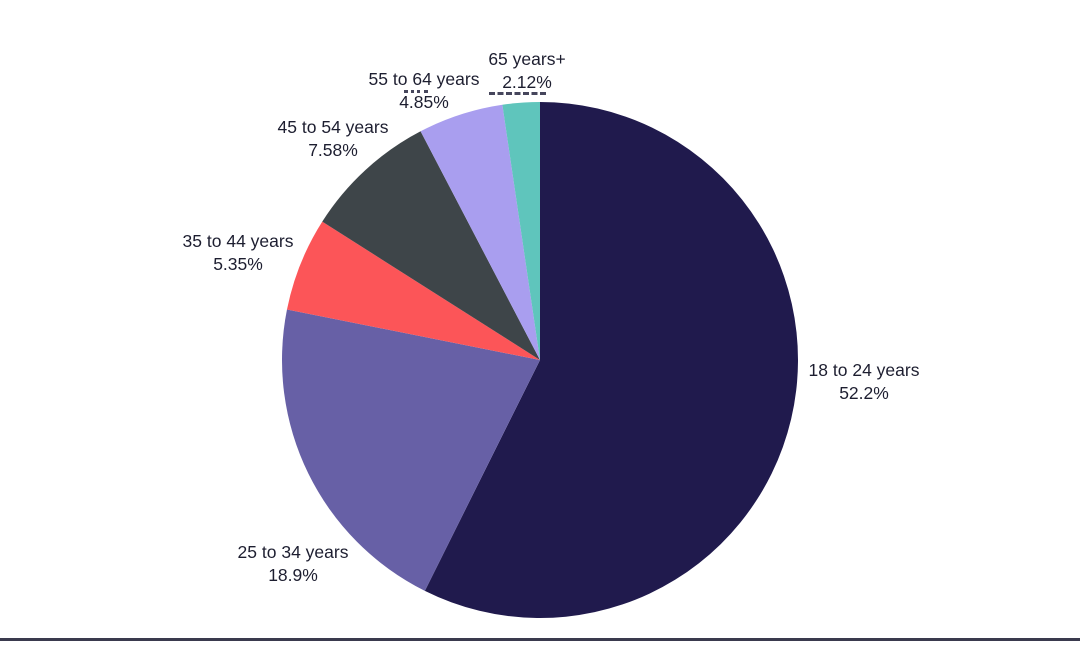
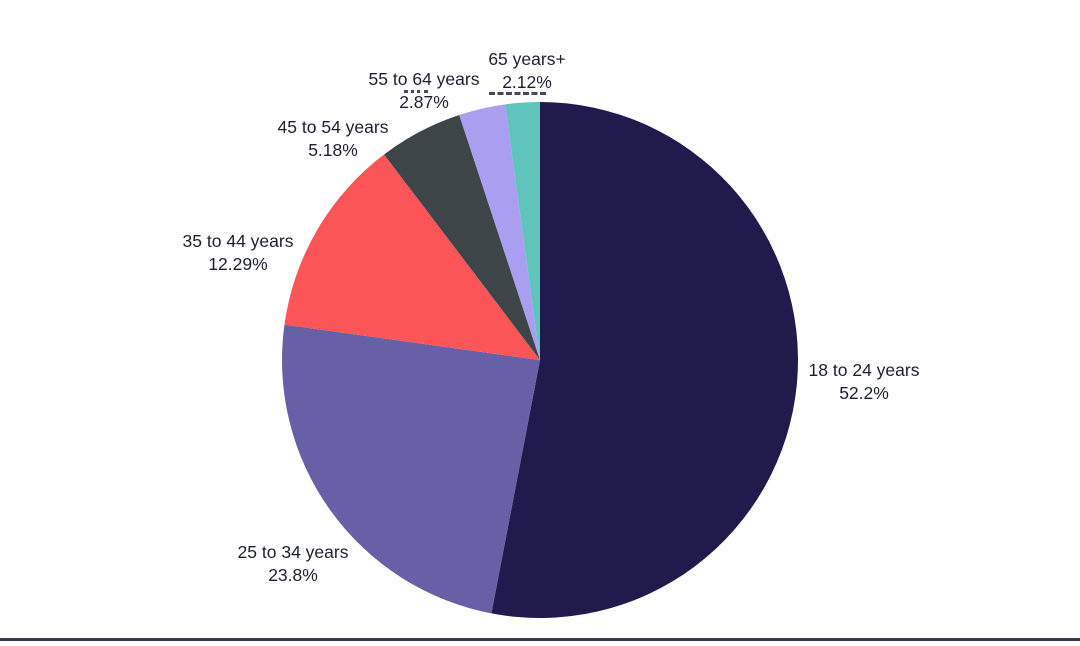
25 to 34 years: 18.9% -> 23.8%
35 to 44 years: 5.35% -> 12.29%
45 to 54 years: 7.58% -> 5.18%
55 to 64 years: 4.85% -> 2.87%
